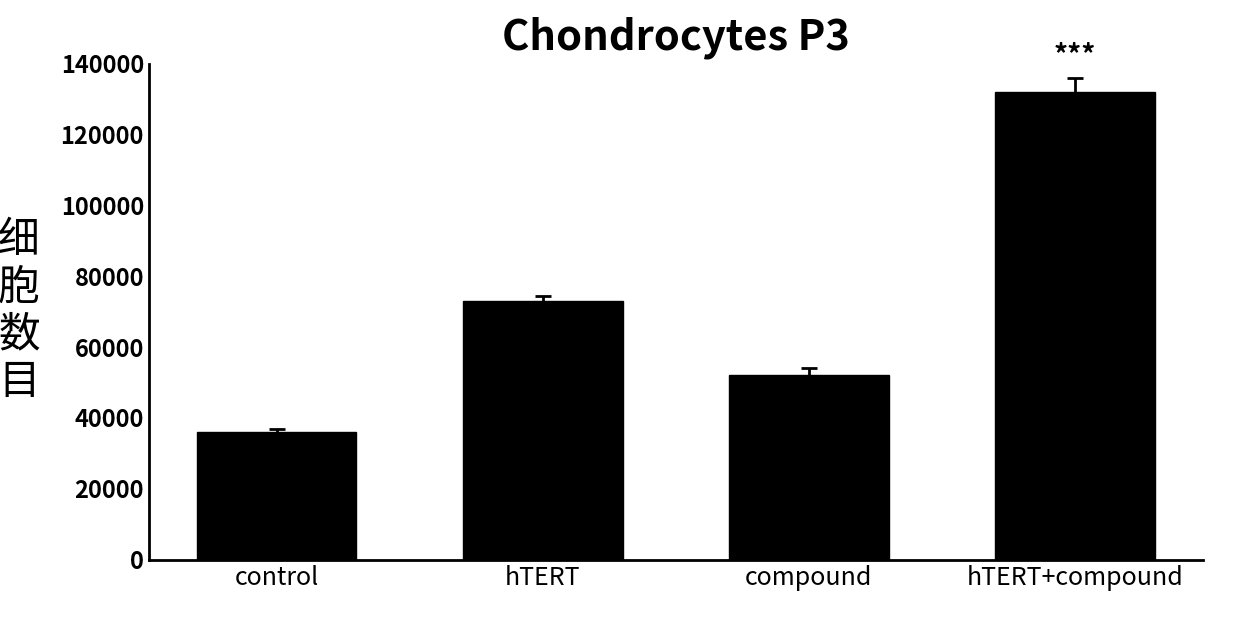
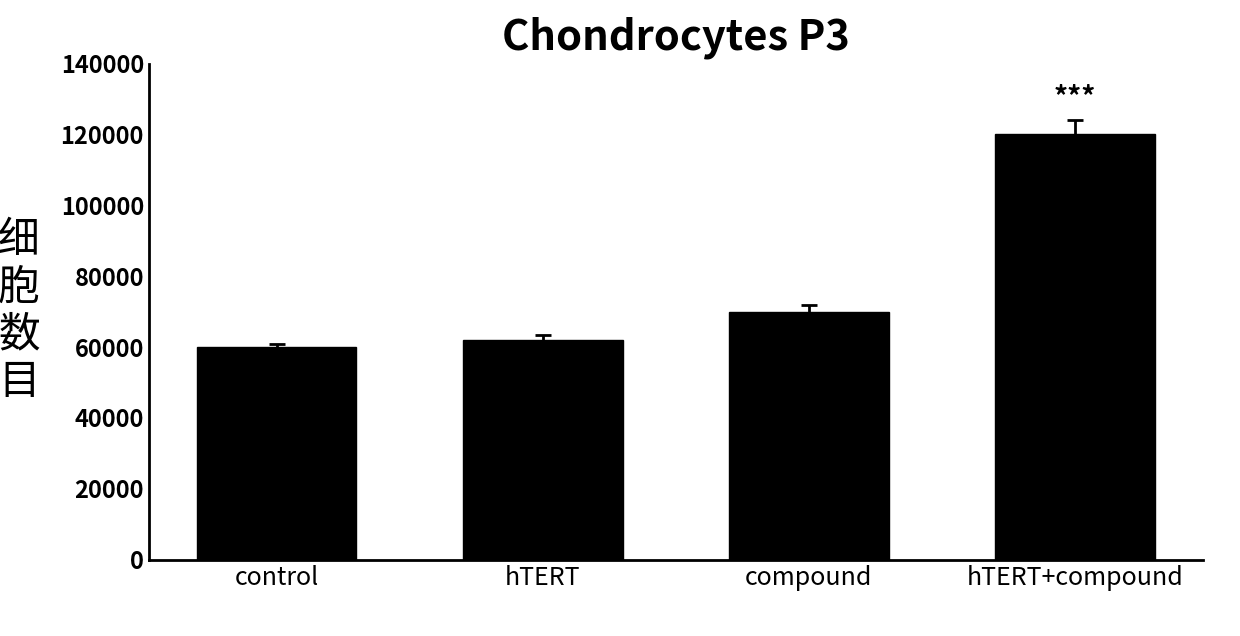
control: 36000 -> 60000
hTERT: 73000 -> 62000
compound: 52000 -> 70000
hTERT+compound: 132000 -> 120000
